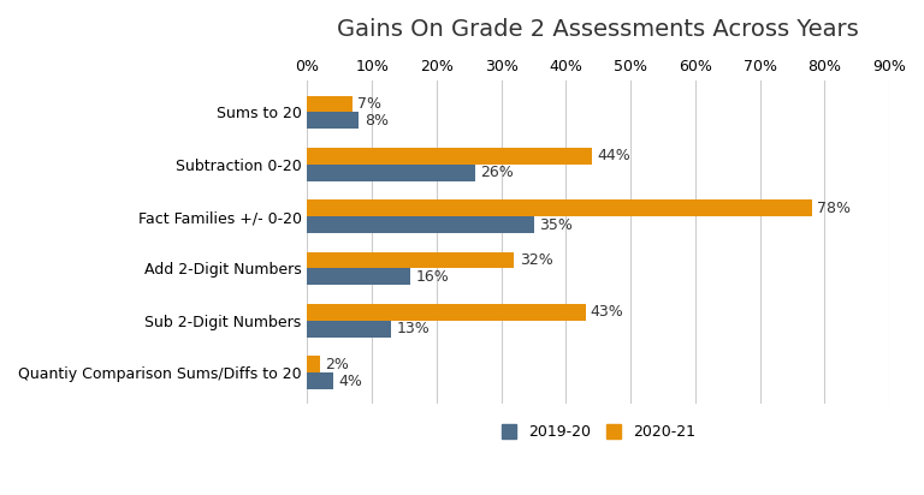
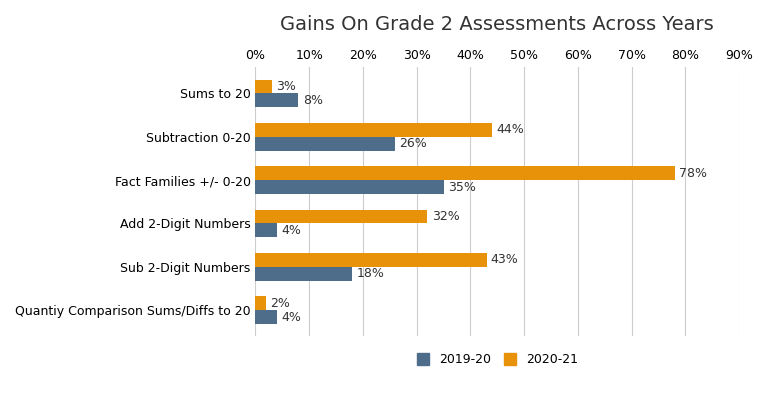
2020-21/Sums to 20: 7% -> 3%
2019-20/Add 2-Digit Numbers: 16% -> 4%
2019-20/Sub 2-Digit Numbers: 13% -> 18%
